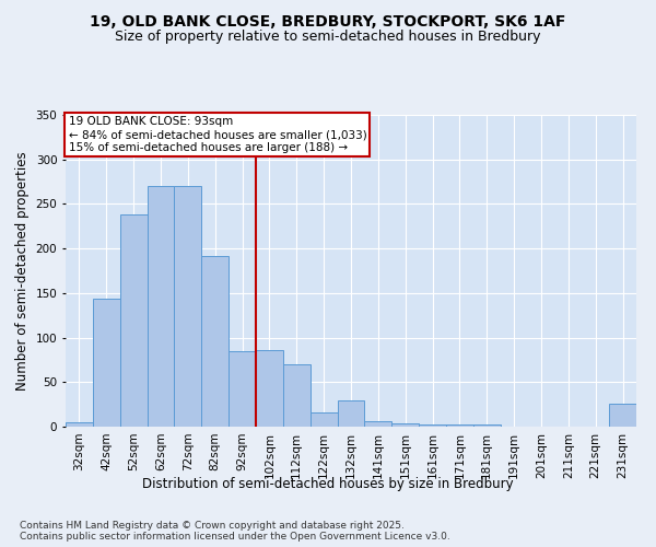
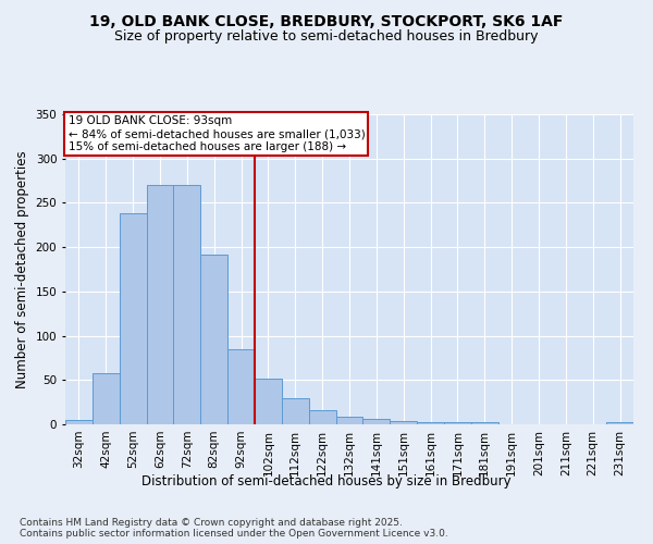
42sqm: 144 -> 58
102sqm: 86 -> 51
112sqm: 70 -> 30
132sqm: 30 -> 8
231sqm: 26 -> 2
